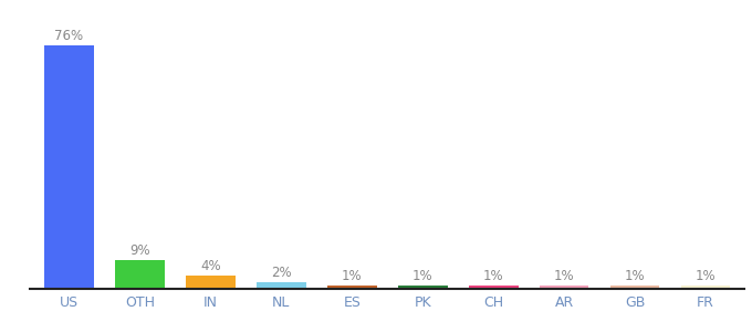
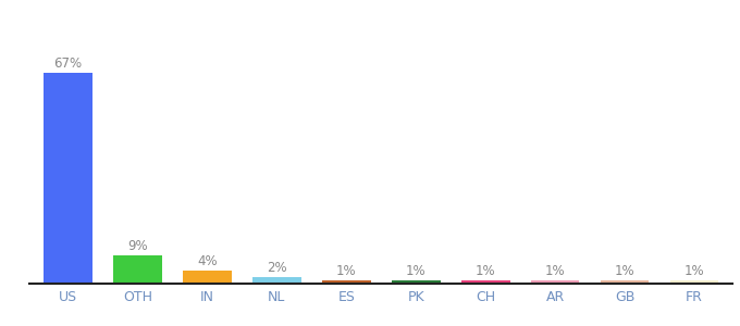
US: 76% -> 67%
